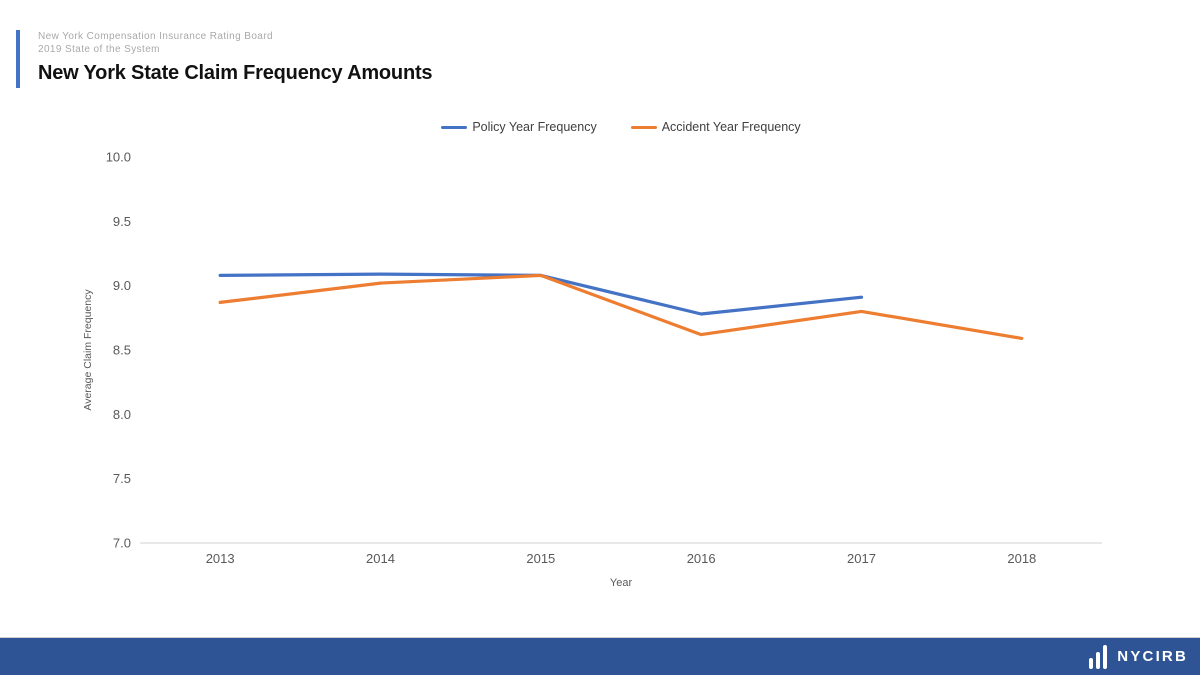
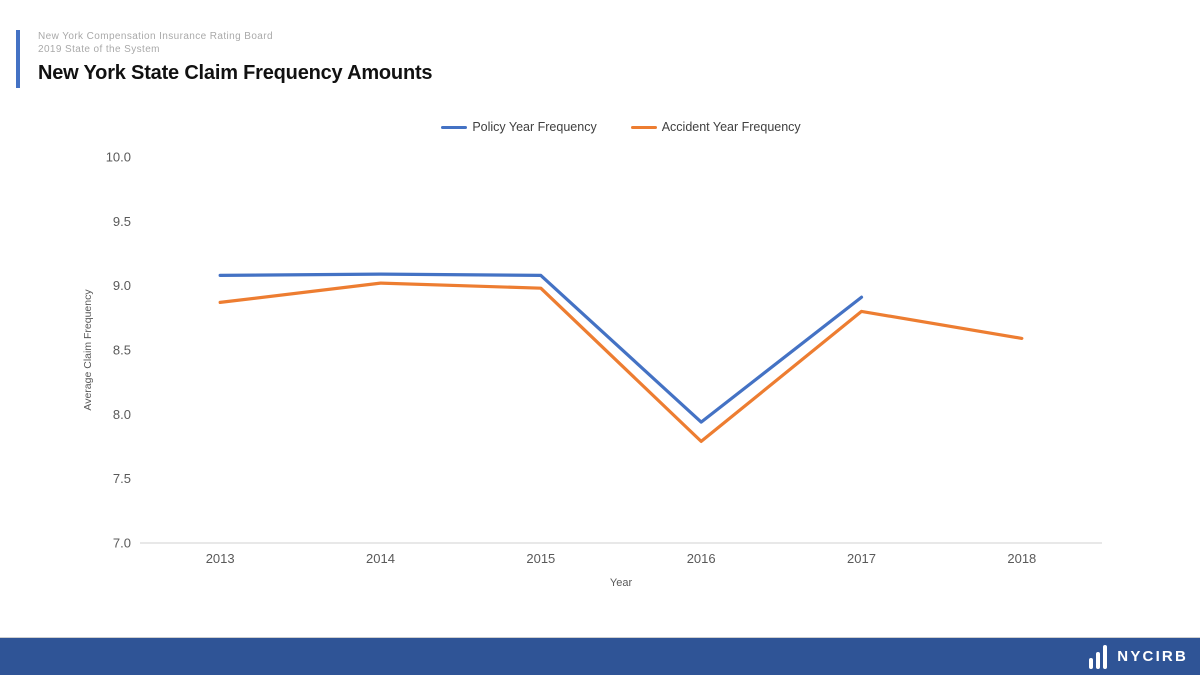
Accident Year Frequency/2015: 9.08 -> 8.98
Policy Year Frequency/2016: 8.78 -> 7.94
Accident Year Frequency/2016: 8.62 -> 7.79
